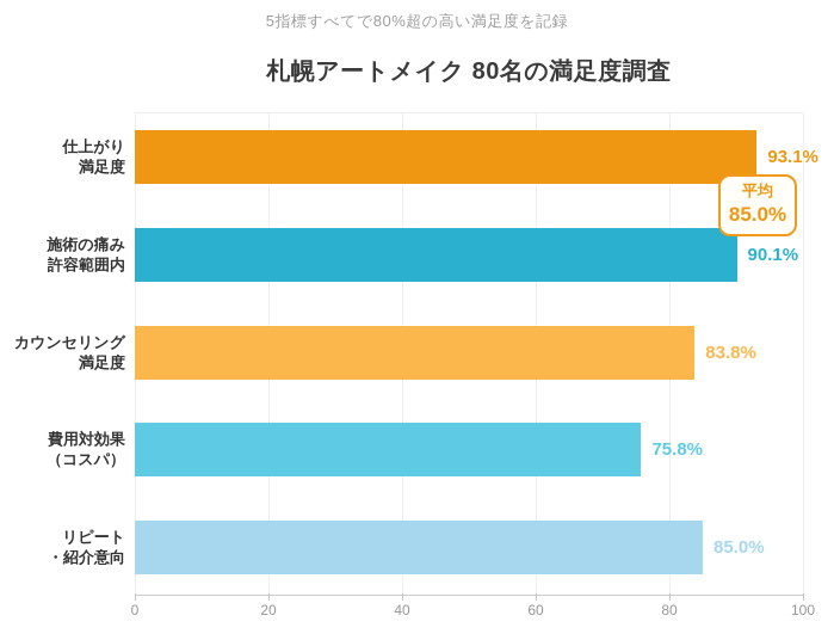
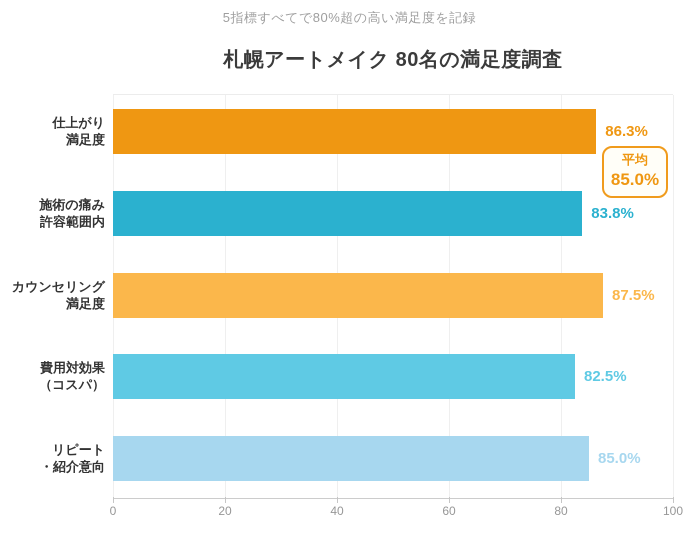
仕上がり満足度: 93.1% -> 86.3%
施術の痛み許容範囲内: 90.1% -> 83.8%
カウンセリング満足度: 83.8% -> 87.5%
費用対効果（コスパ）: 75.8% -> 82.5%
